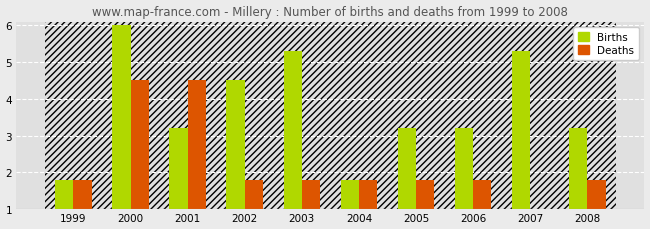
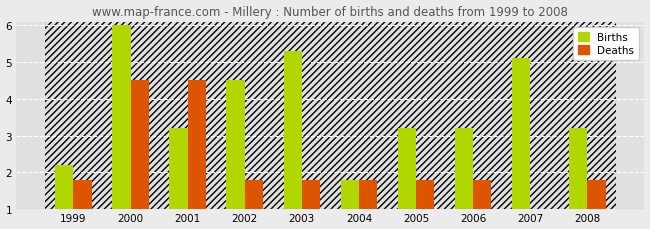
Births/1999: 1.8 -> 2.2
Births/2007: 5.3 -> 5.1
